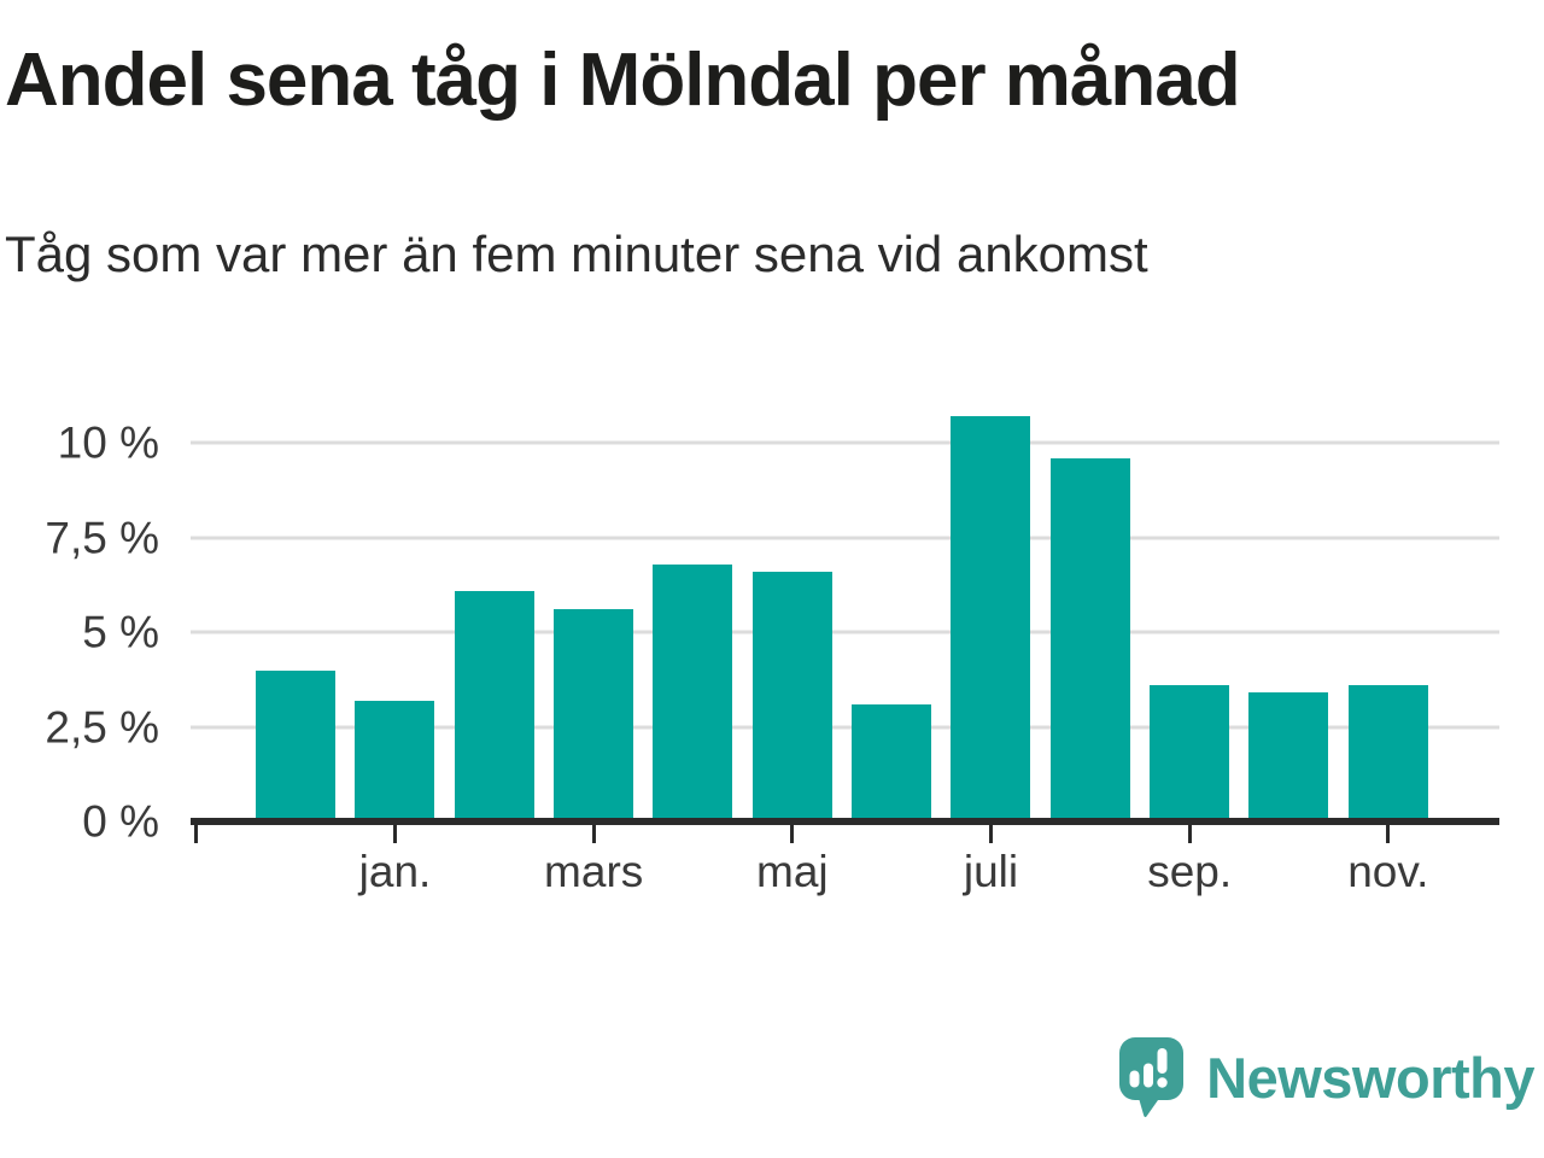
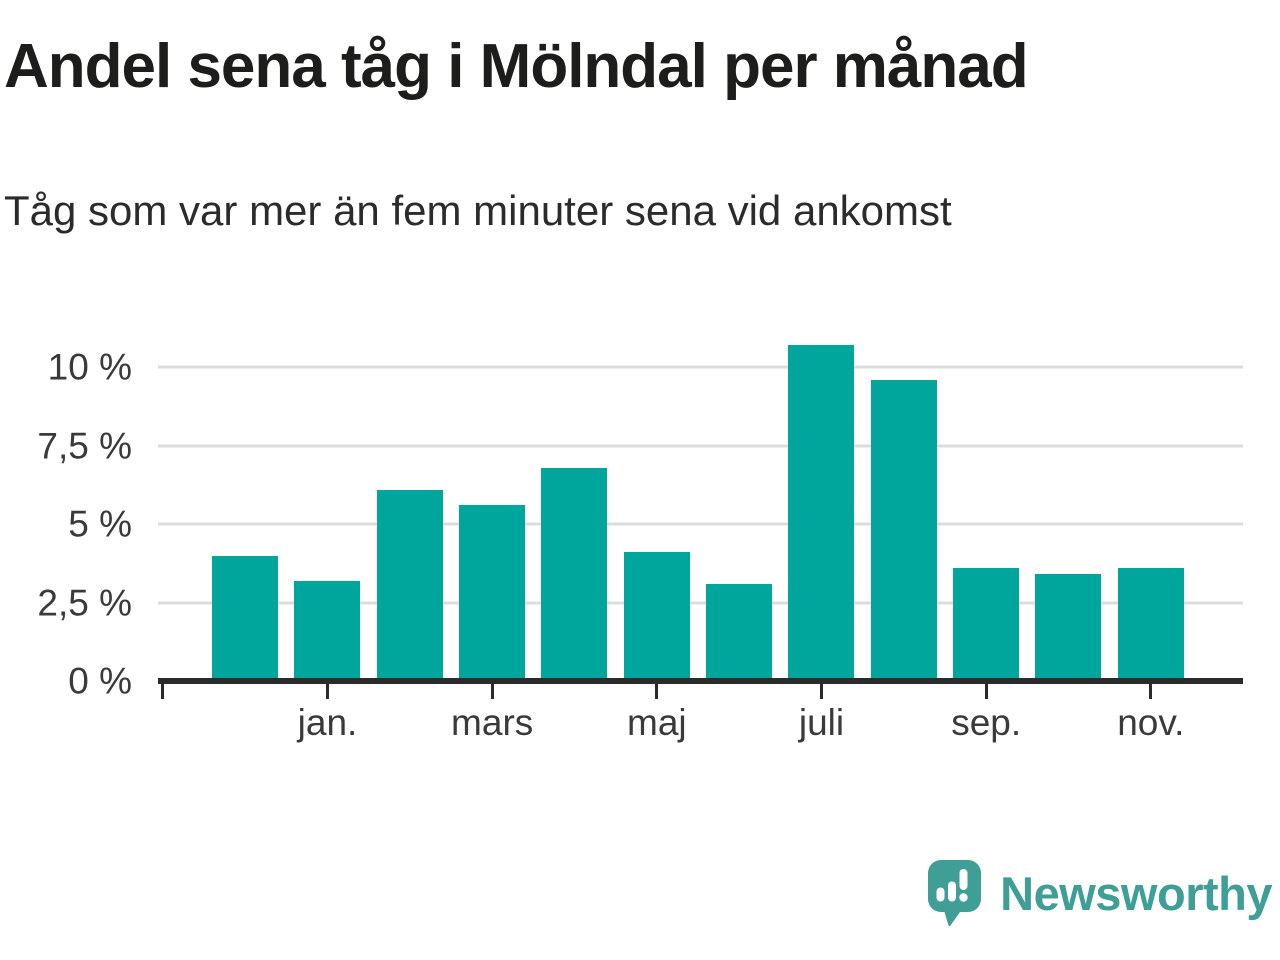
maj: 6.6% -> 4.1%
